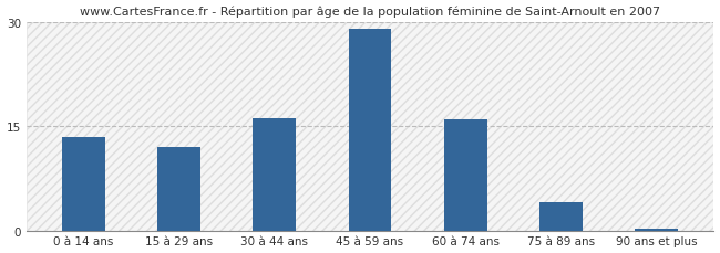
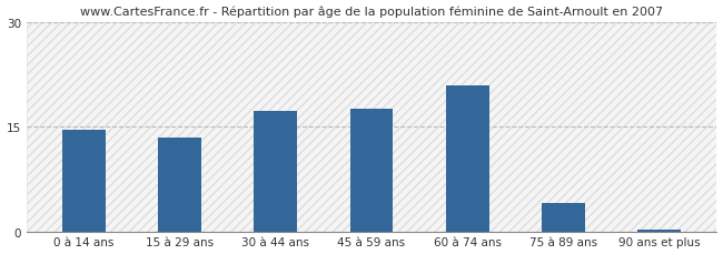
0 à 14 ans: 13.5 -> 14.6
15 à 29 ans: 12.0 -> 13.4
30 à 44 ans: 16.2 -> 17.2
45 à 59 ans: 29.0 -> 17.6
60 à 74 ans: 16.0 -> 21.0
